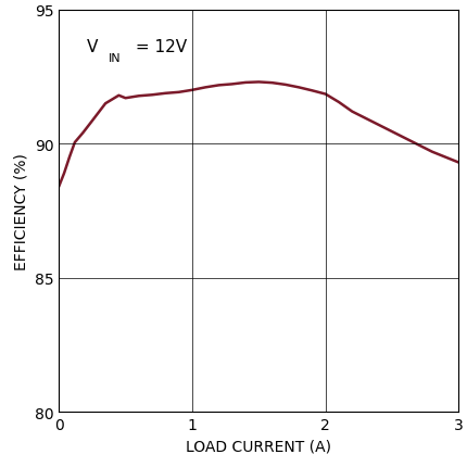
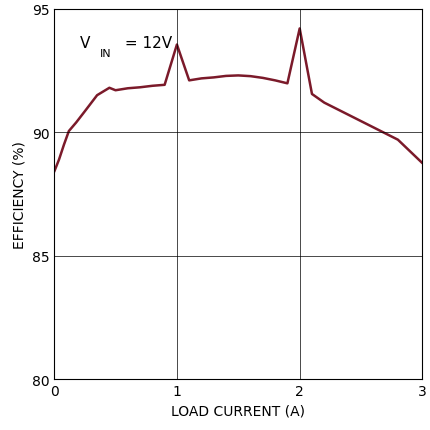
1: 92.00 -> 93.55
2: 91.85 -> 94.20
3: 89.30 -> 88.75
